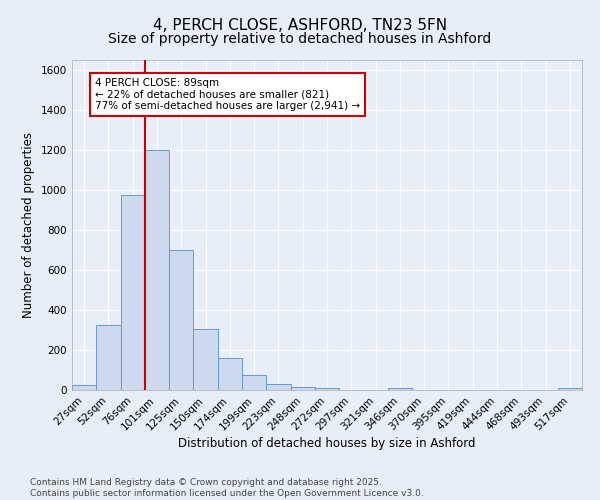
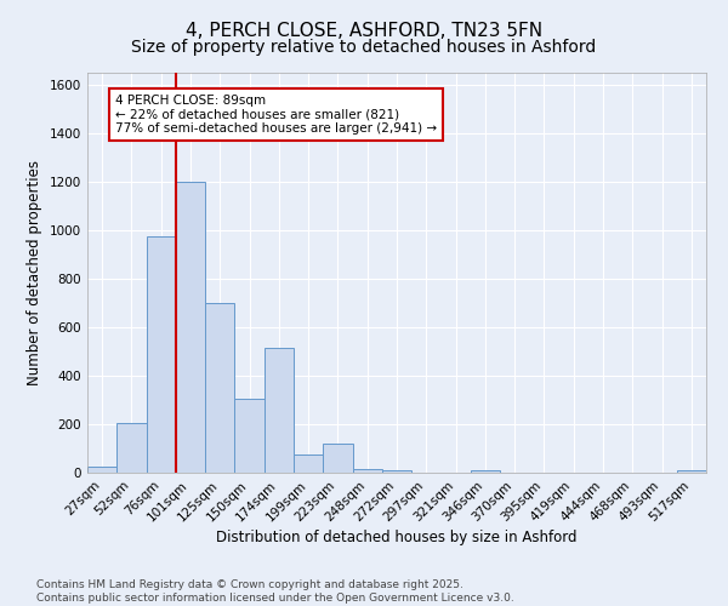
52sqm: 325 -> 205
174sqm: 160 -> 515
223sqm: 30 -> 120
